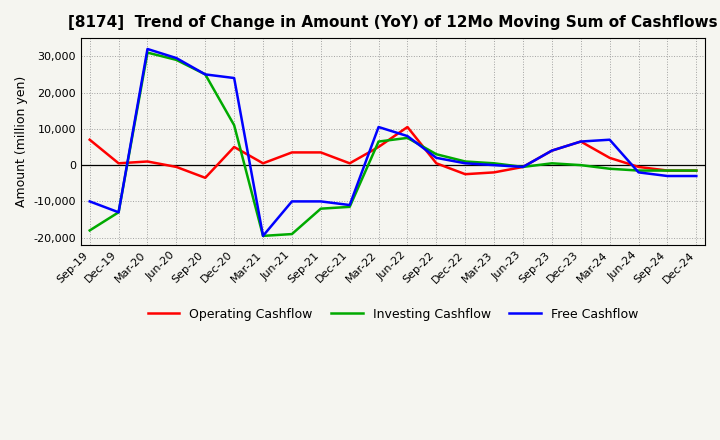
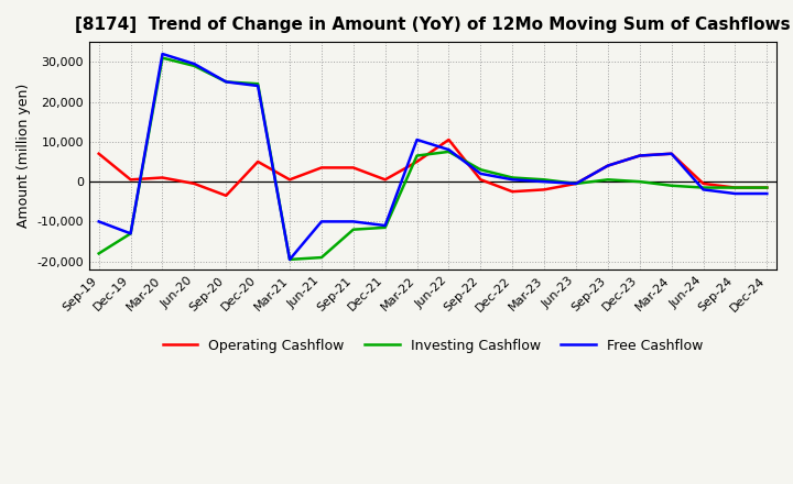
Investing Cashflow/Dec-20: 11,000 -> 24,500
Operating Cashflow/Mar-24: 2,000 -> 7,000
